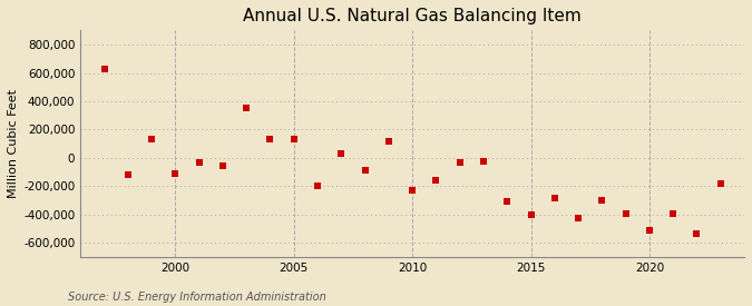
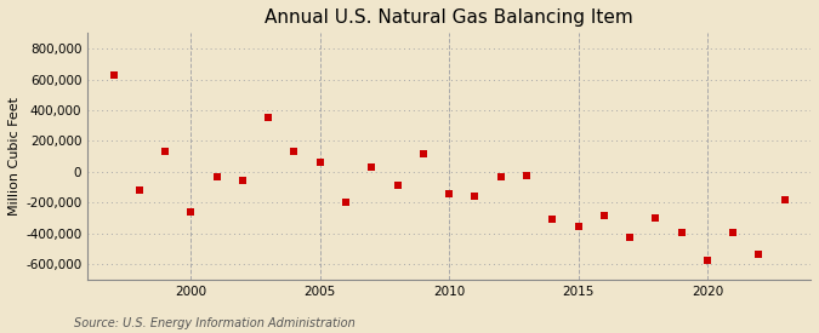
2000: -110,000 -> -260,000
2005: 130,000 -> 60,000
2010: -230,000 -> -140,000
2015: -400,000 -> -350,000
2020: -510,000 -> -580,000
